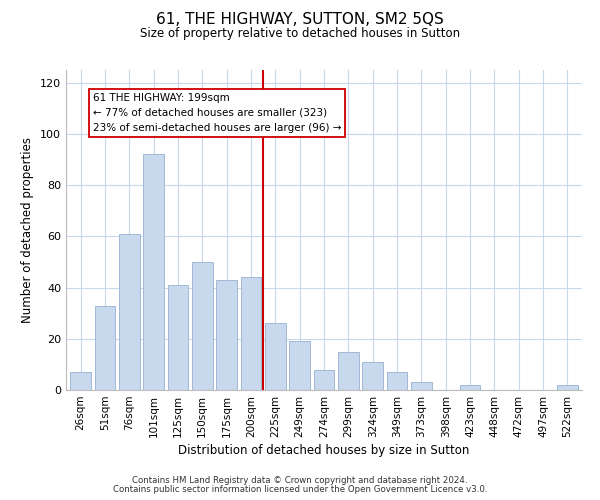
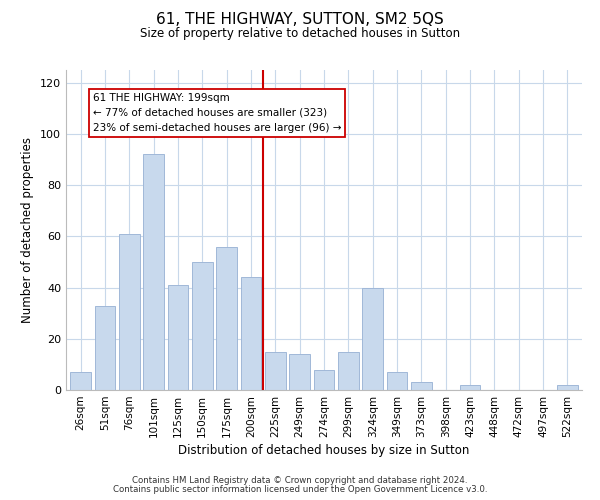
175sqm: 43 -> 56
225sqm: 26 -> 15
249sqm: 19 -> 14
324sqm: 11 -> 40
